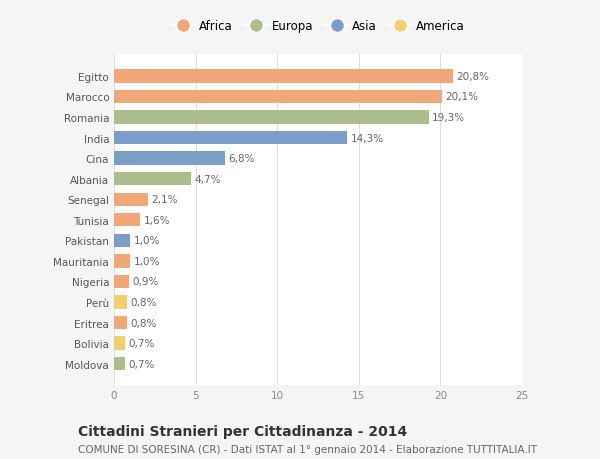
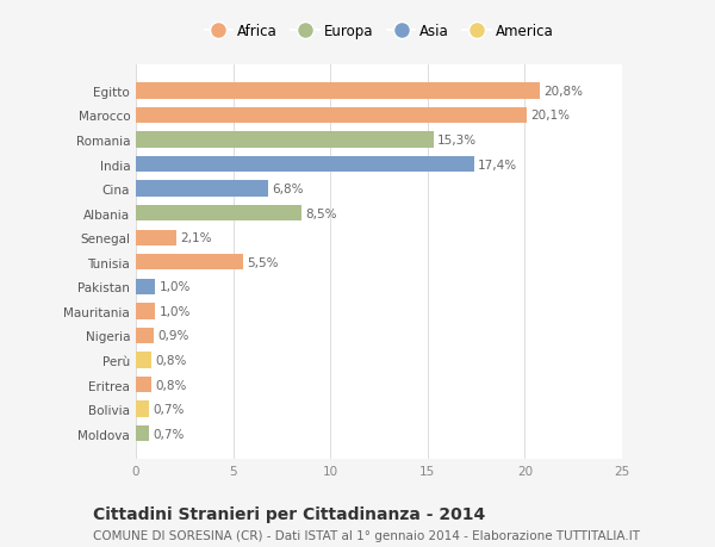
Romania: 19,3% -> 15,3%
India: 14,3% -> 17,4%
Albania: 4,7% -> 8,5%
Tunisia: 1,6% -> 5,5%
